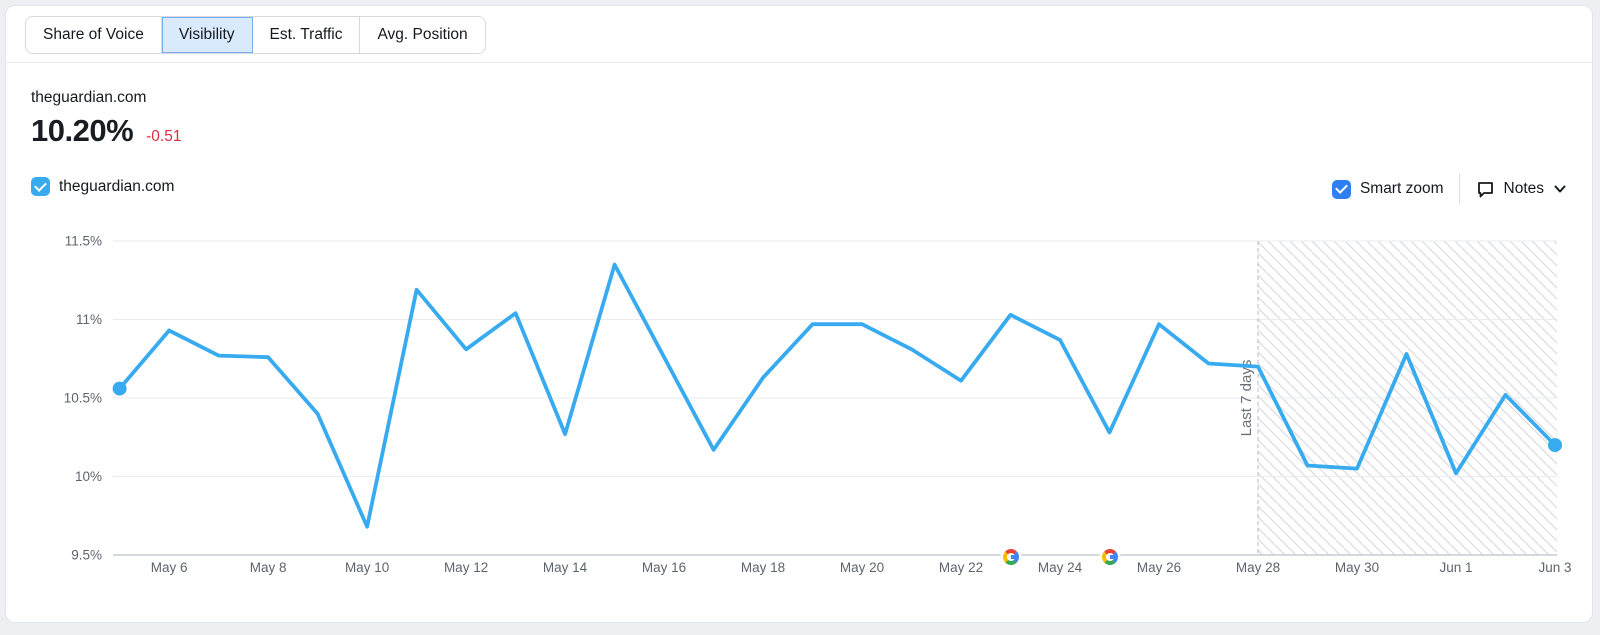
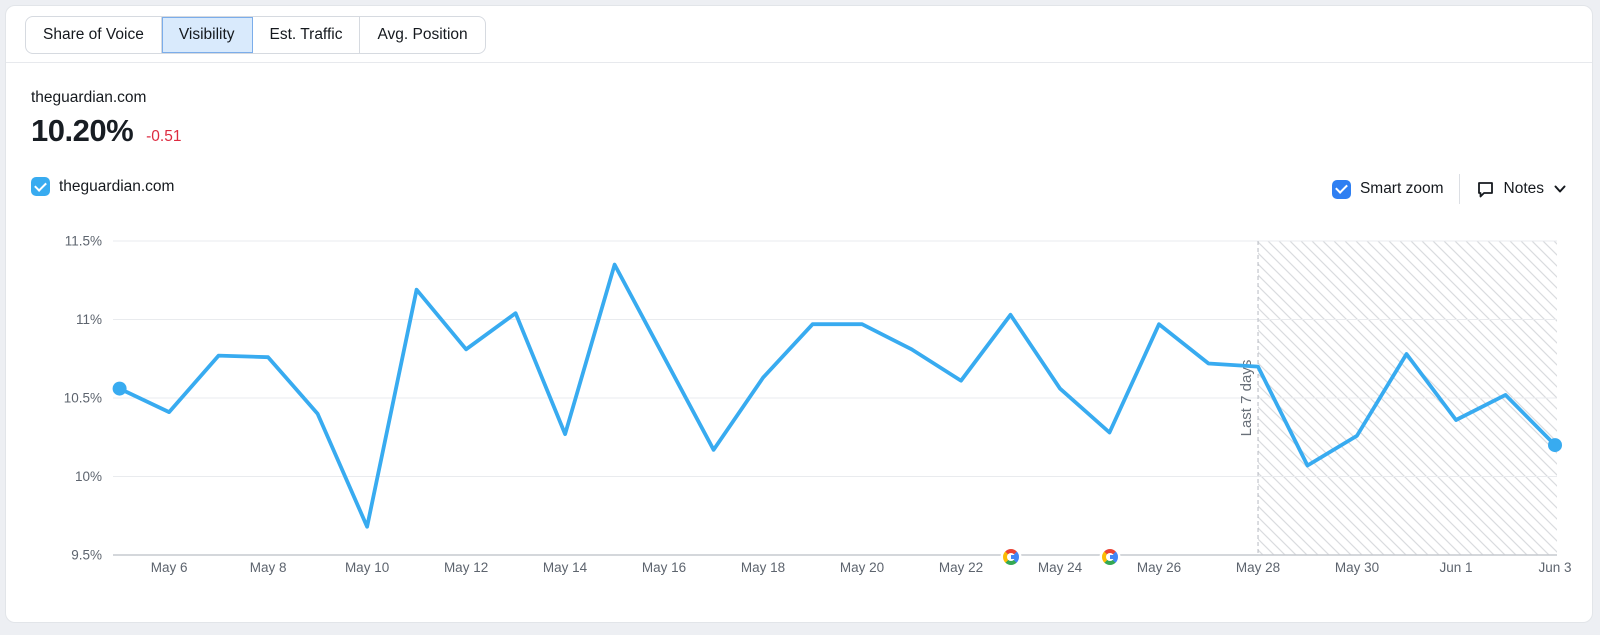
May 6: 10.93% -> 10.41%
May 24: 10.87% -> 10.56%
May 30: 10.05% -> 10.26%
Jun 1: 10.02% -> 10.36%
